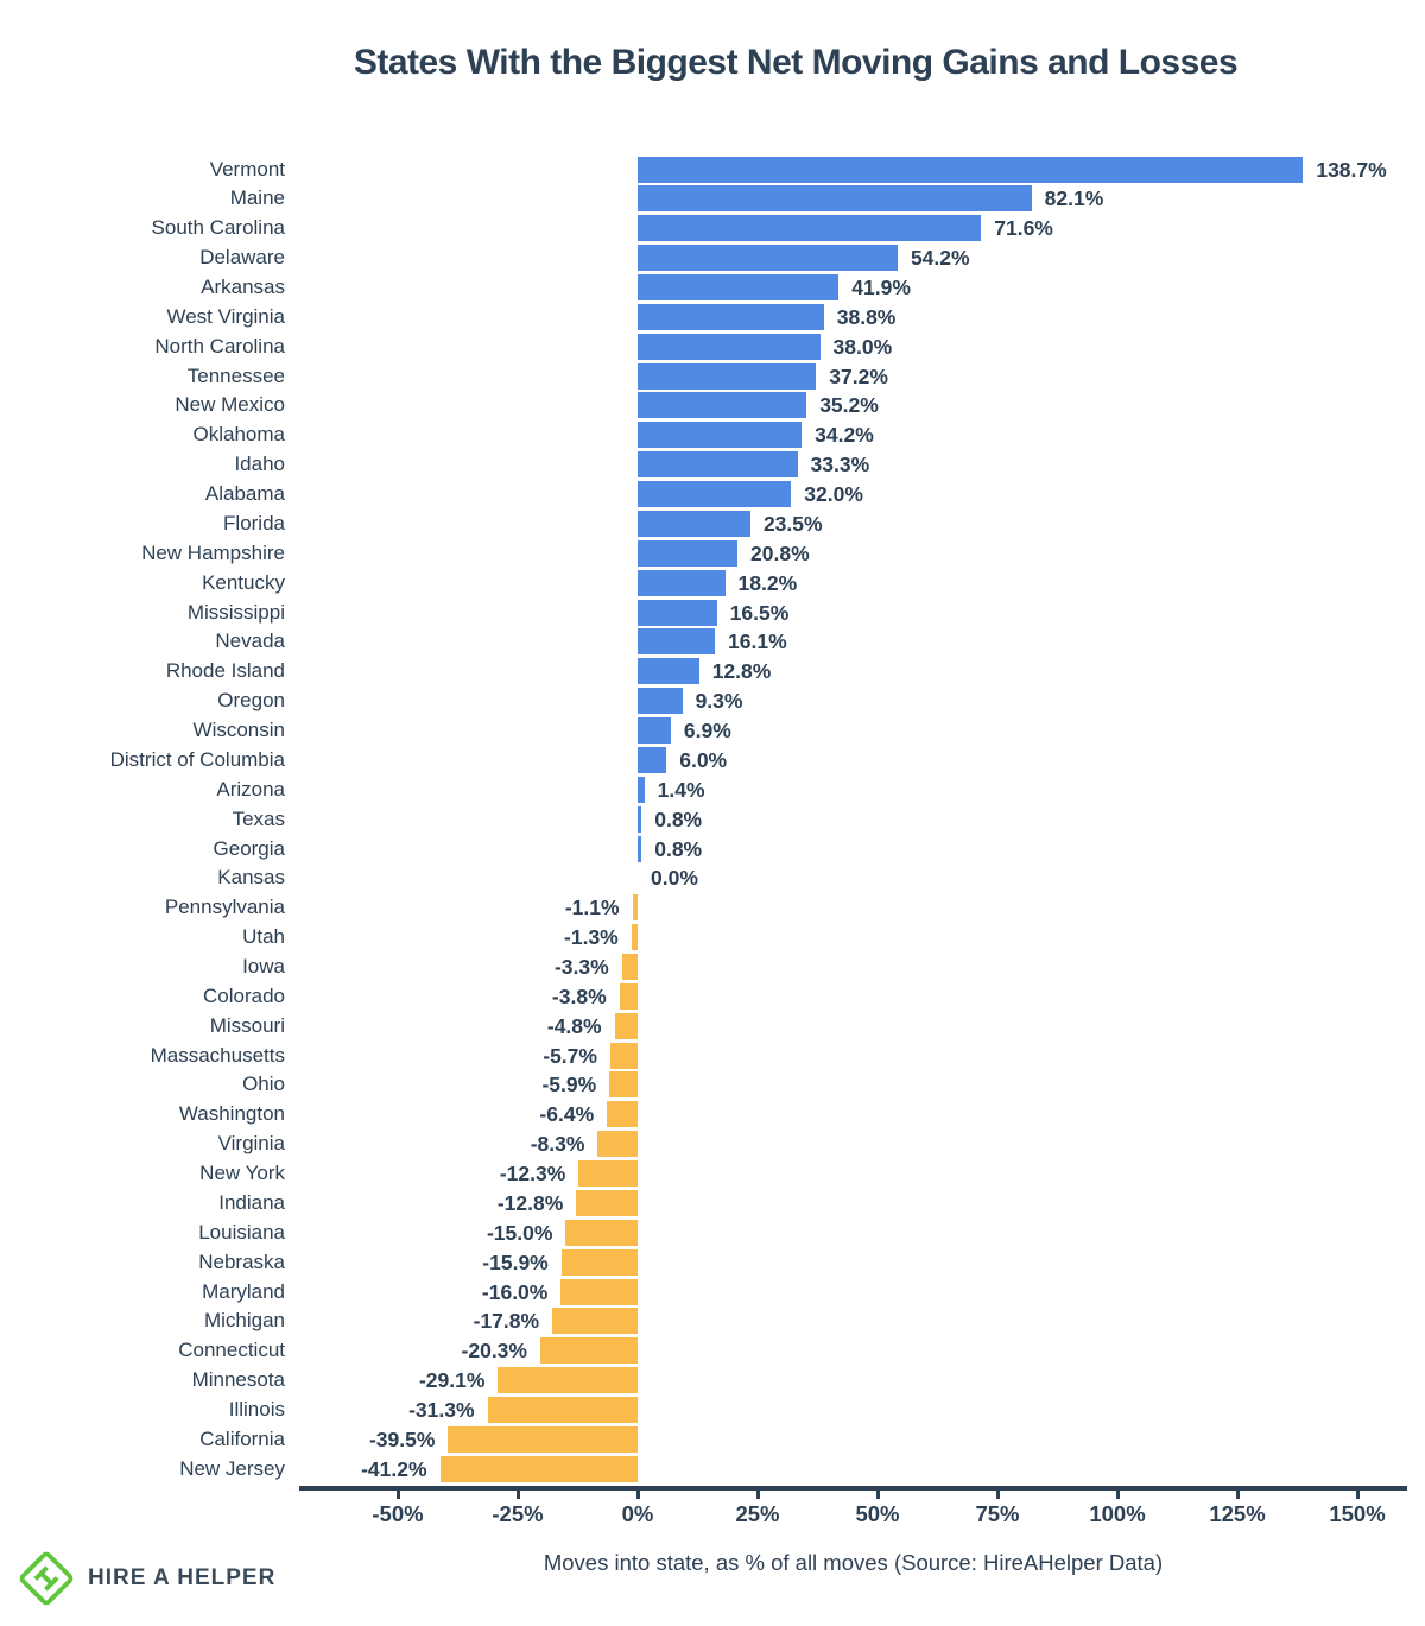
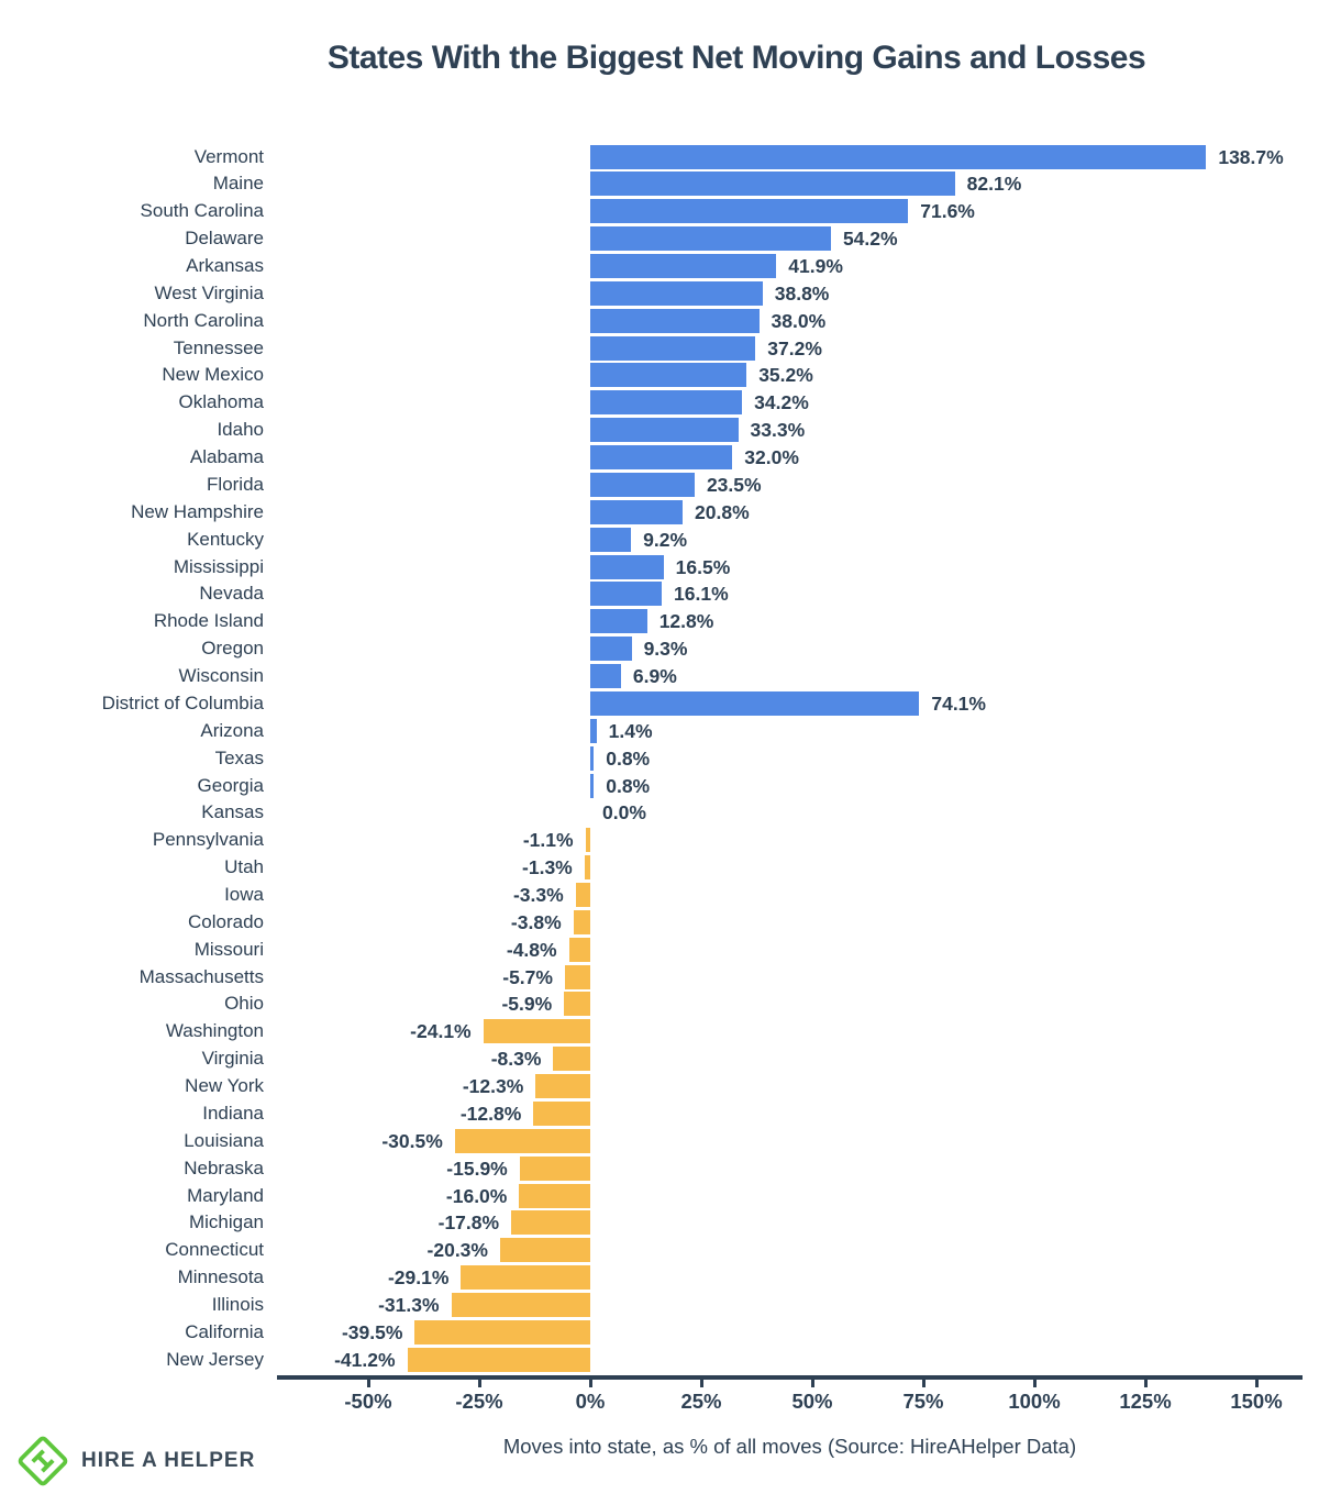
Kentucky: 18.2% -> 9.2%
District of Columbia: 6.0% -> 74.1%
Washington: -6.4% -> -24.1%
Louisiana: -15.0% -> -30.5%
